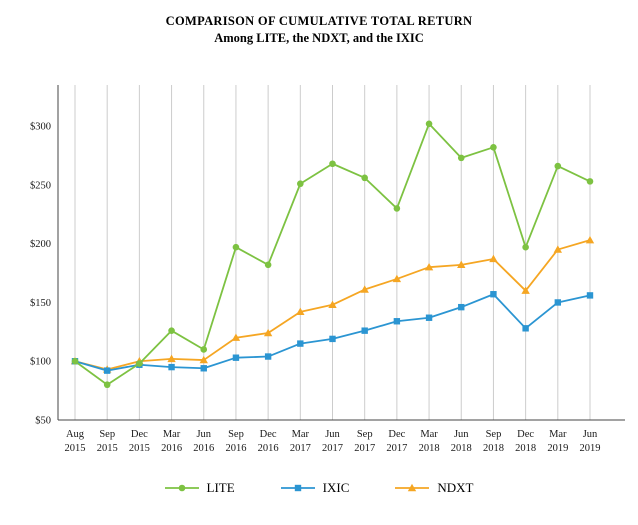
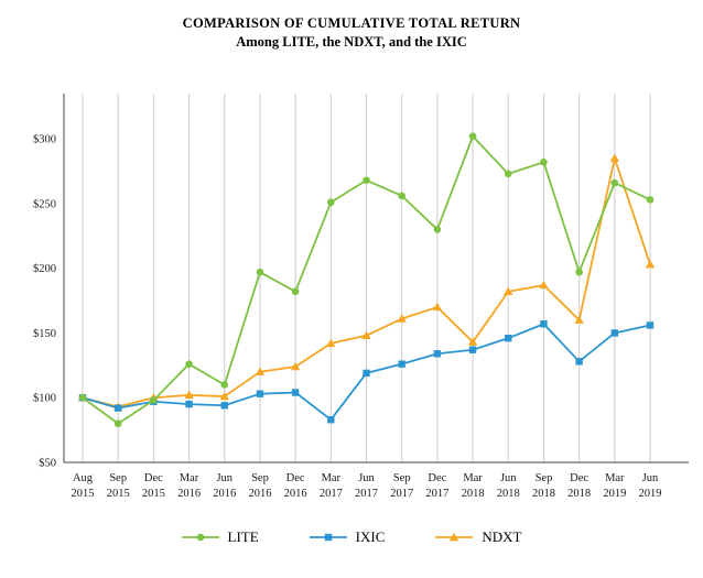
IXIC/Mar 2017: $115 -> $83
NDXT/Mar 2018: $180 -> $143
NDXT/Mar 2019: $195 -> $285
